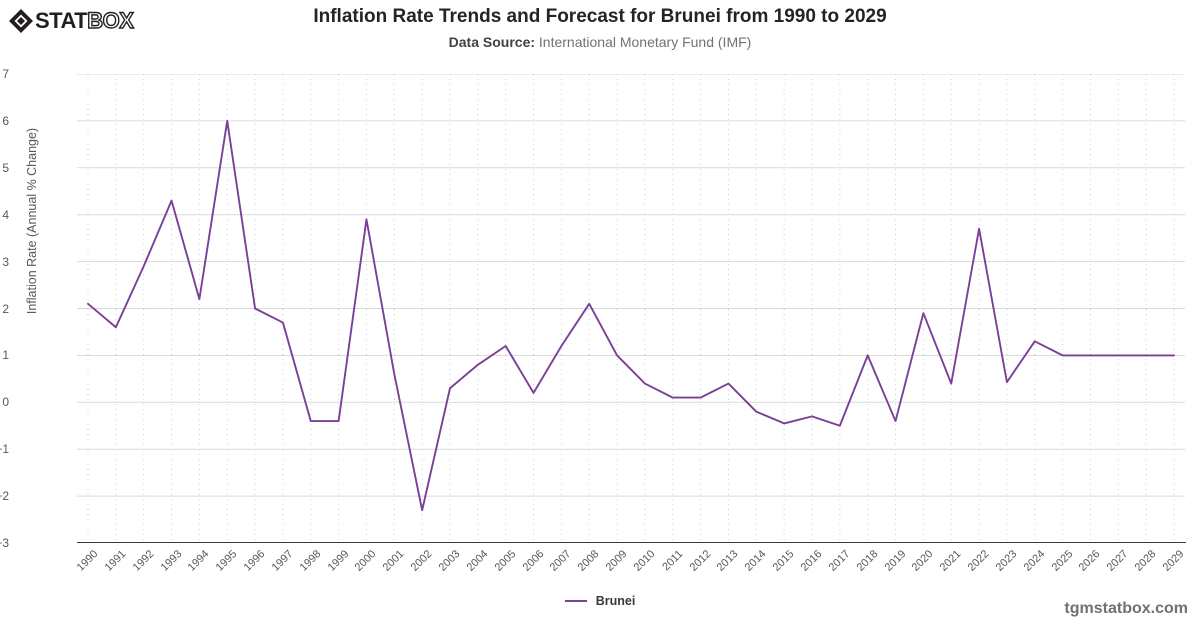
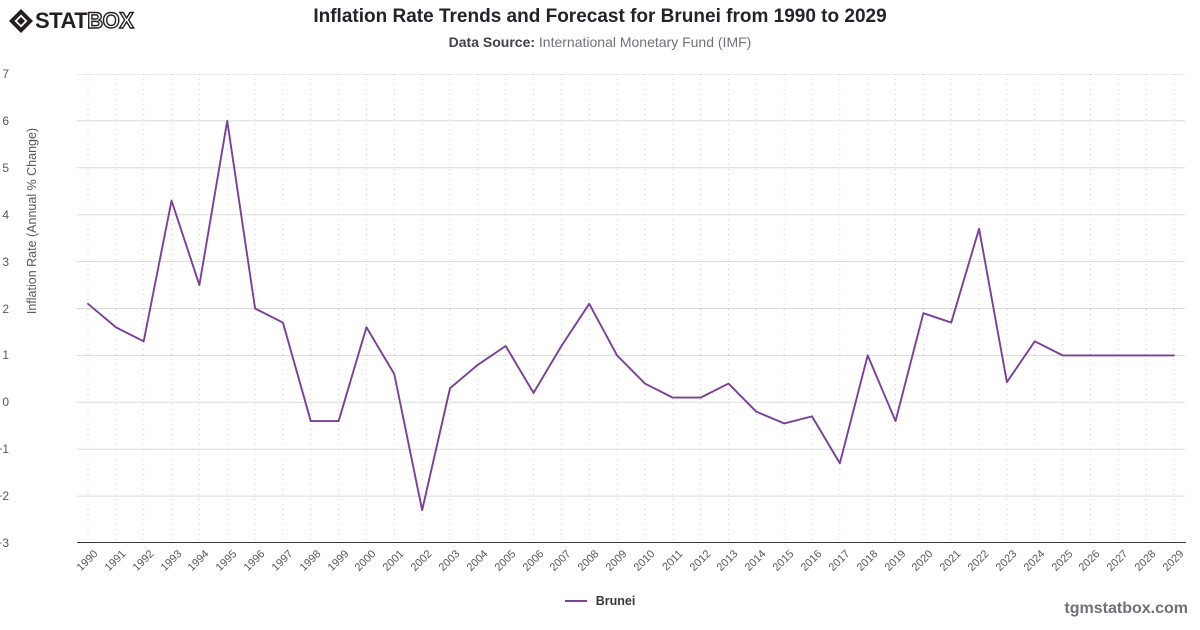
1992: 2.9 -> 1.3
1994: 2.2 -> 2.5
2000: 3.9 -> 1.6
2017: -0.5 -> -1.3
2021: 0.4 -> 1.7
